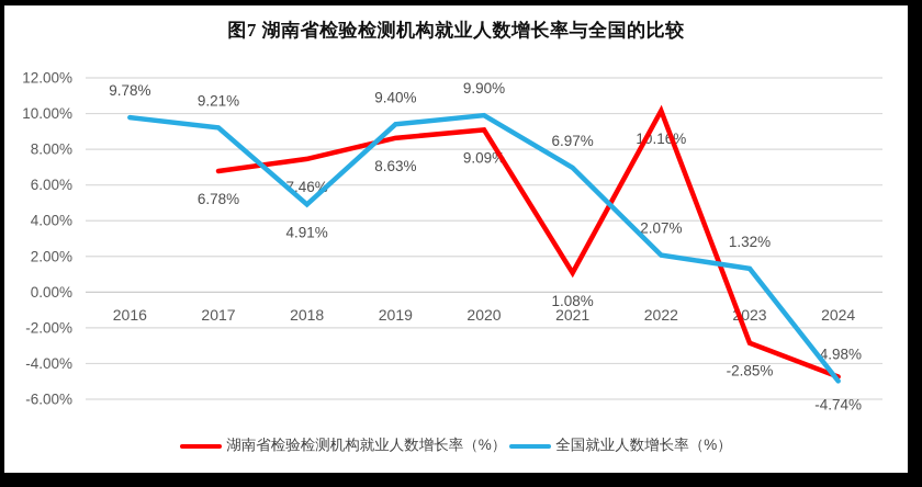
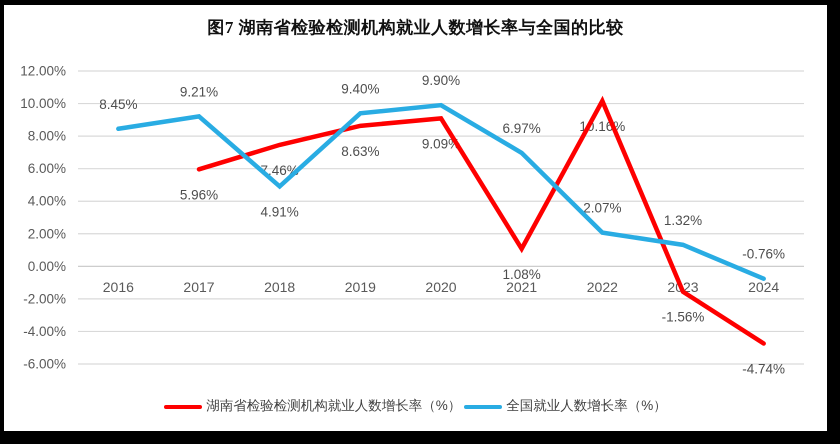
全国就业人数增长率（%）/2016: 9.78% -> 8.45%
湖南省检验检测机构就业人数增长率（%）/2017: 6.78% -> 5.96%
湖南省检验检测机构就业人数增长率（%）/2023: -2.85% -> -1.56%
全国就业人数增长率（%）/2024: -4.98% -> -0.76%
